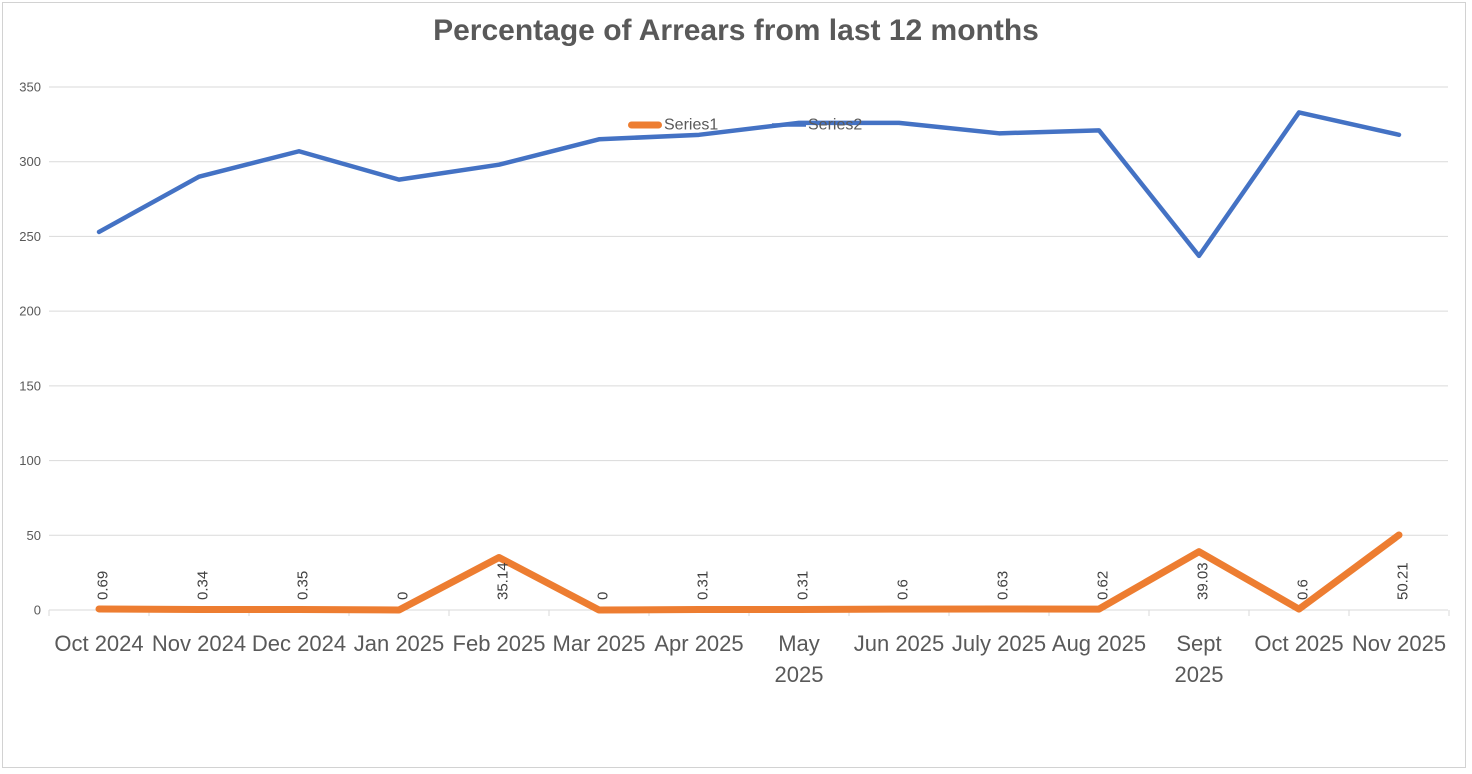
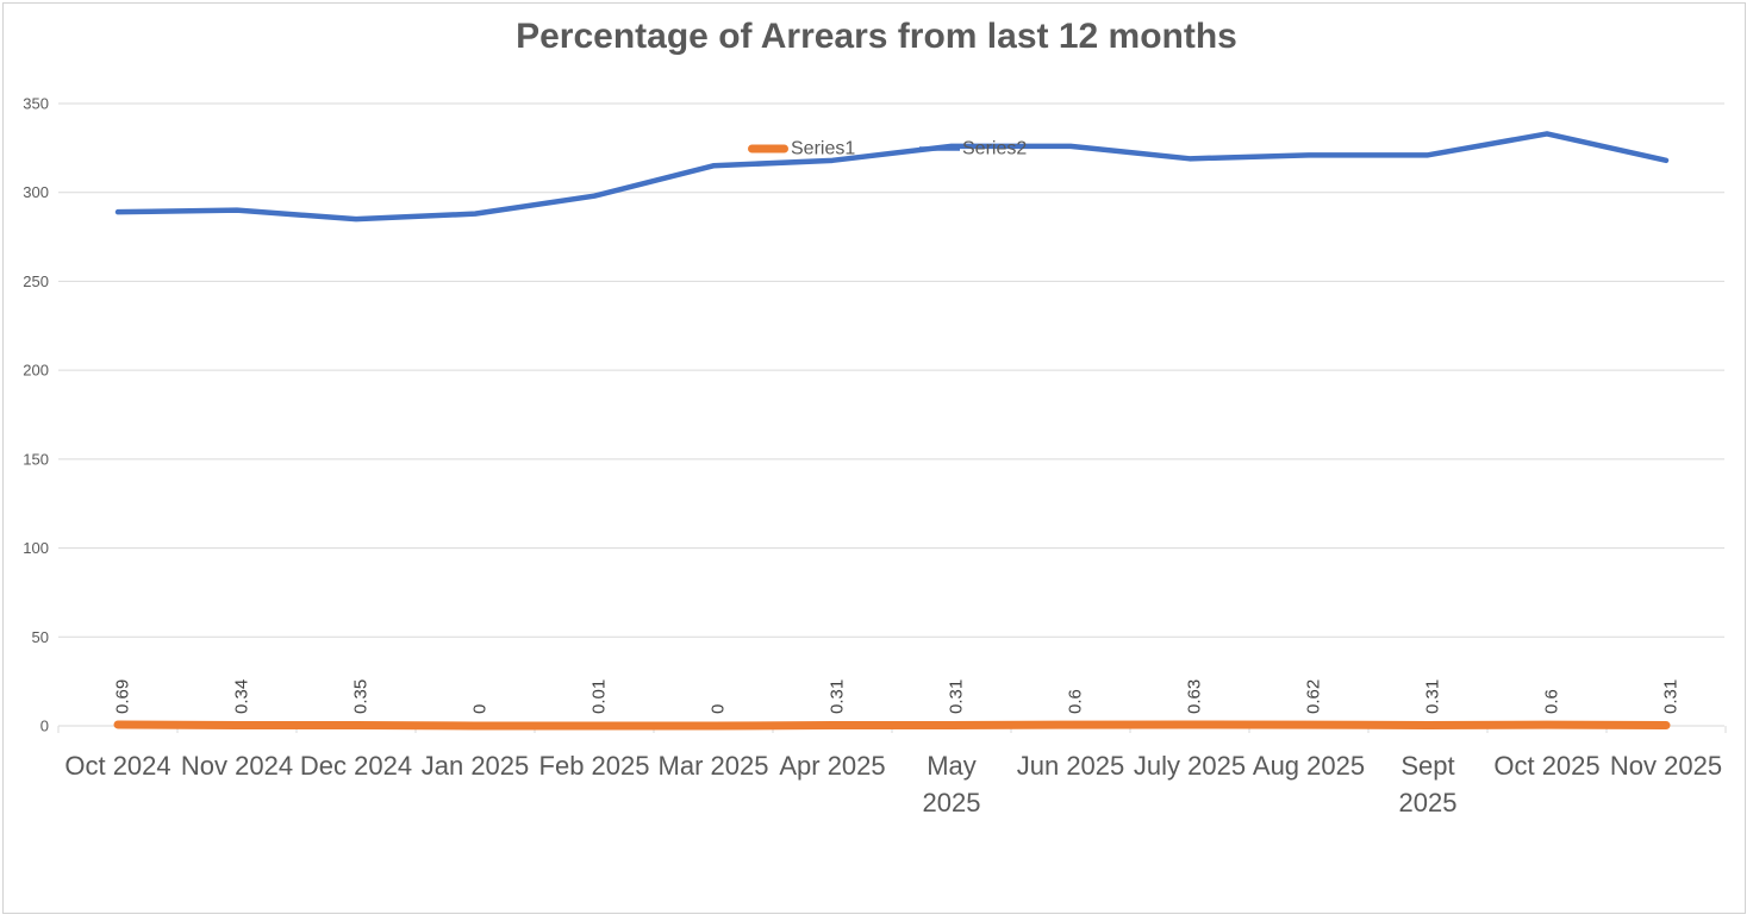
Series2/Oct 2024: 253 -> 289
Series2/Dec 2024: 307 -> 285
Series1/Feb 2025: 35.14 -> 0.01
Series1/Sept 2025: 39.03 -> 0.31
Series2/Sept 2025: 237 -> 321
Series1/Nov 2025: 50.21 -> 0.31
